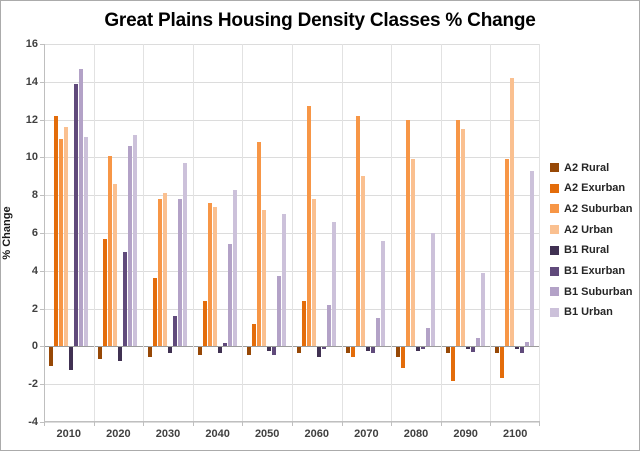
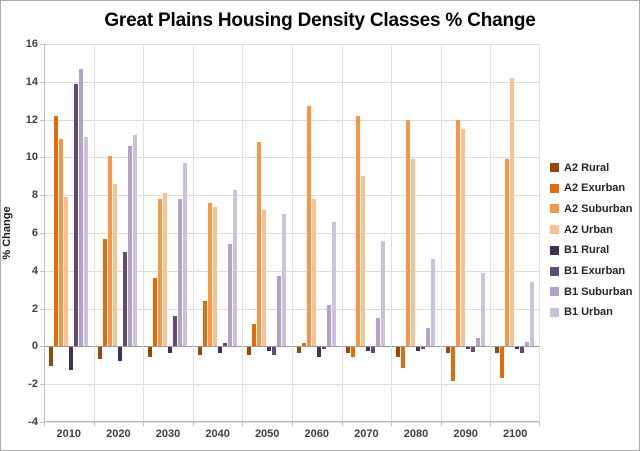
A2 Urban/2010: 11.6 -> 7.9
A2 Exurban/2060: 2.4 -> 0.2
B1 Urban/2080: 6.0 -> 4.6
B1 Urban/2100: 9.3 -> 3.4
